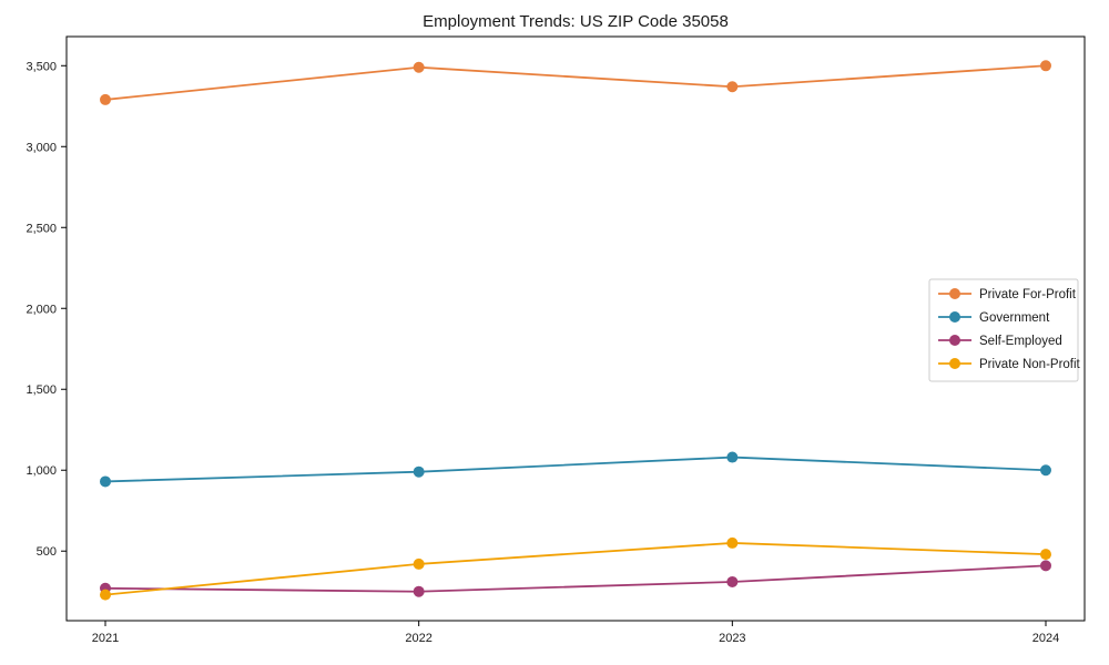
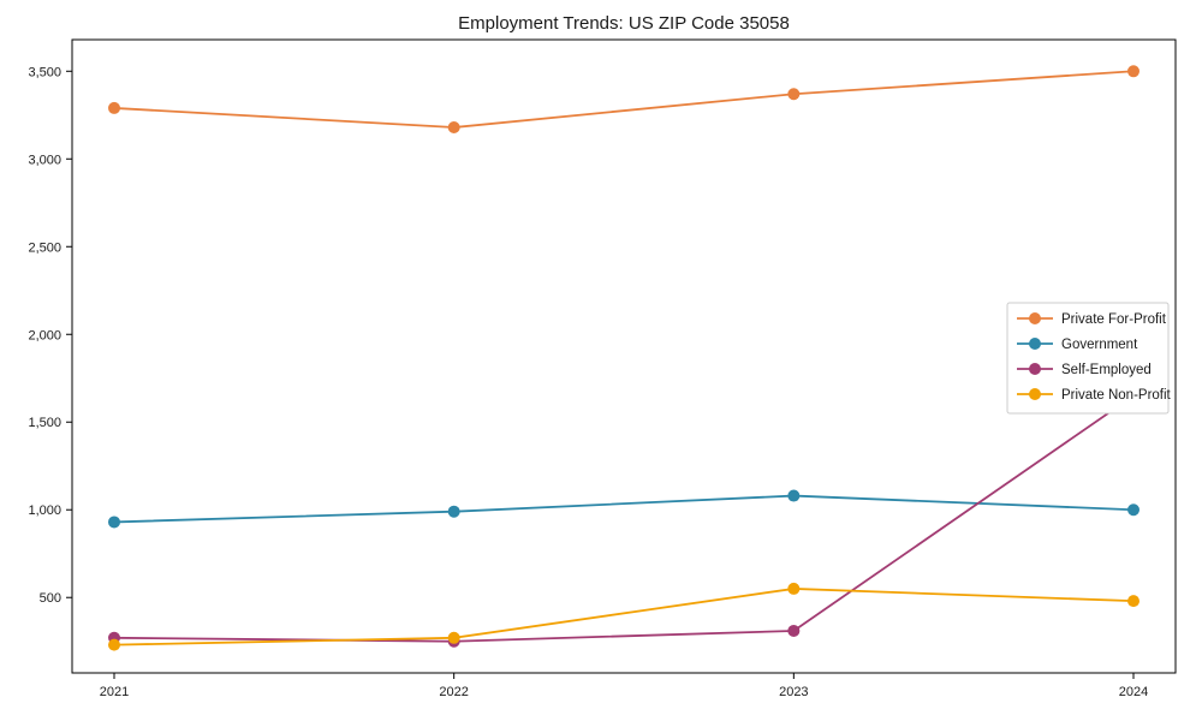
Private For-Profit/2022: 3490 -> 3180
Private Non-Profit/2022: 420 -> 270
Self-Employed/2024: 410 -> 1650
